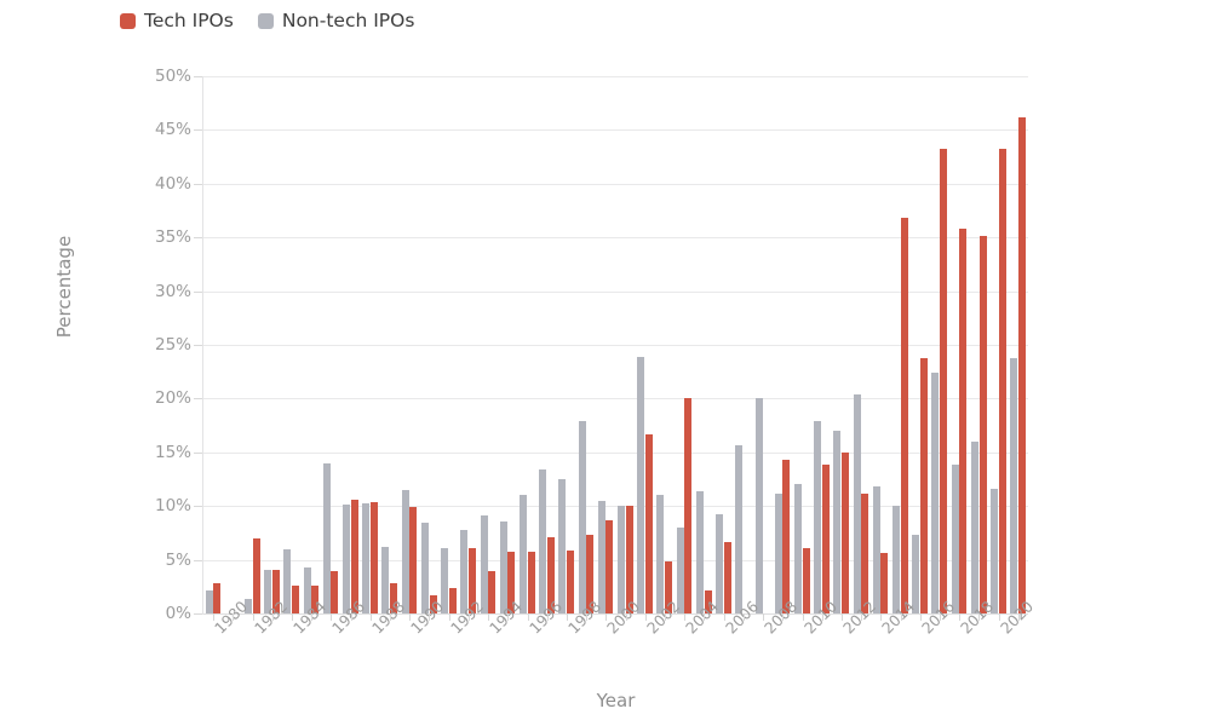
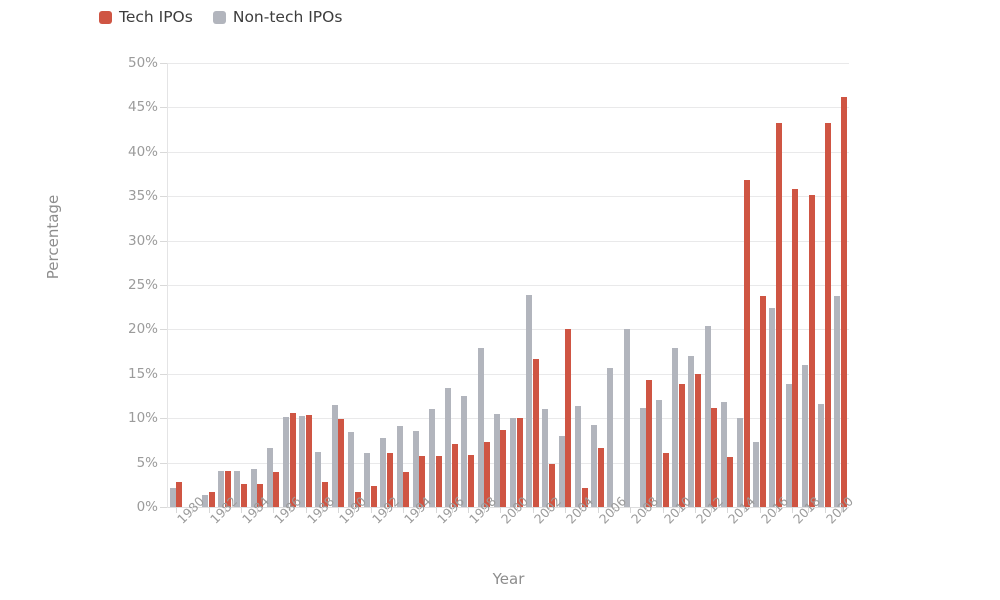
Tech IPOs/1982: 7% -> 2%
Non-tech IPOs/1984: 6% -> 4%
Non-tech IPOs/1986: 14% -> 7%
